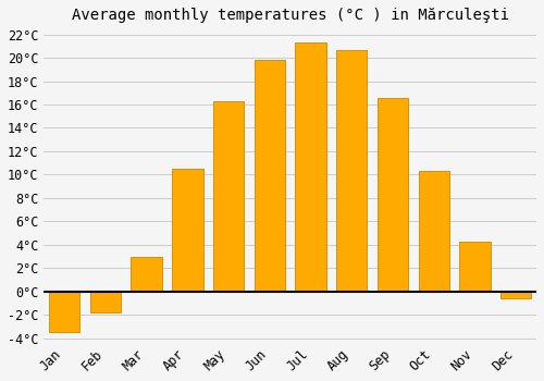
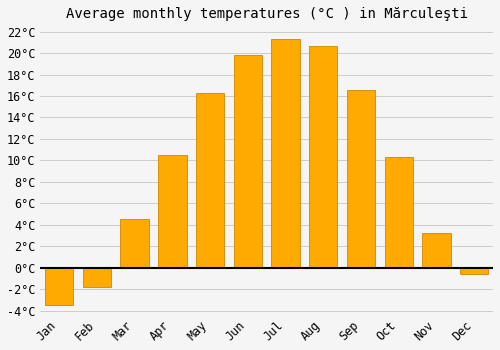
Mar: 3.0°C -> 4.5°C
Nov: 4.3°C -> 3.2°C
